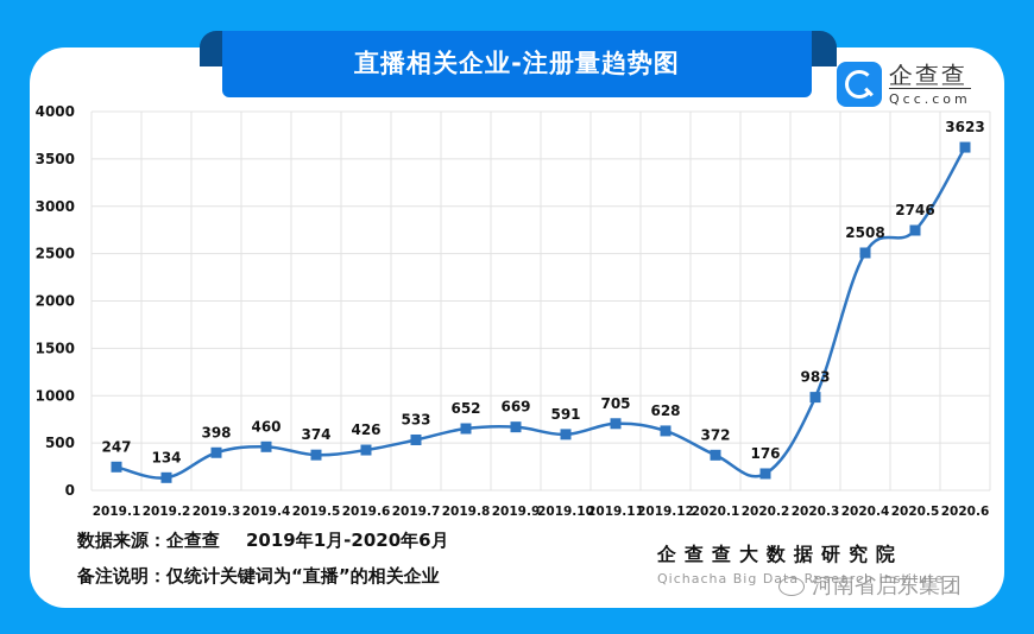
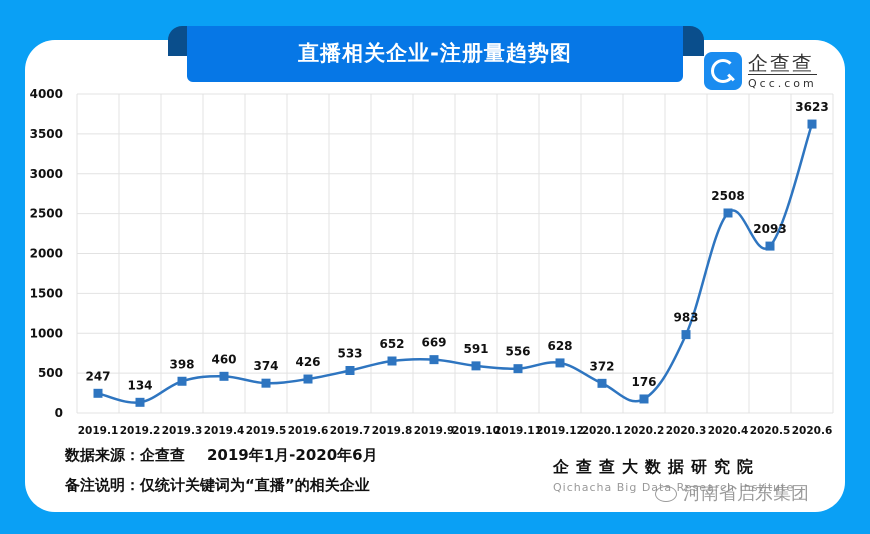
2019.11: 705 -> 556
2020.5: 2746 -> 2093
